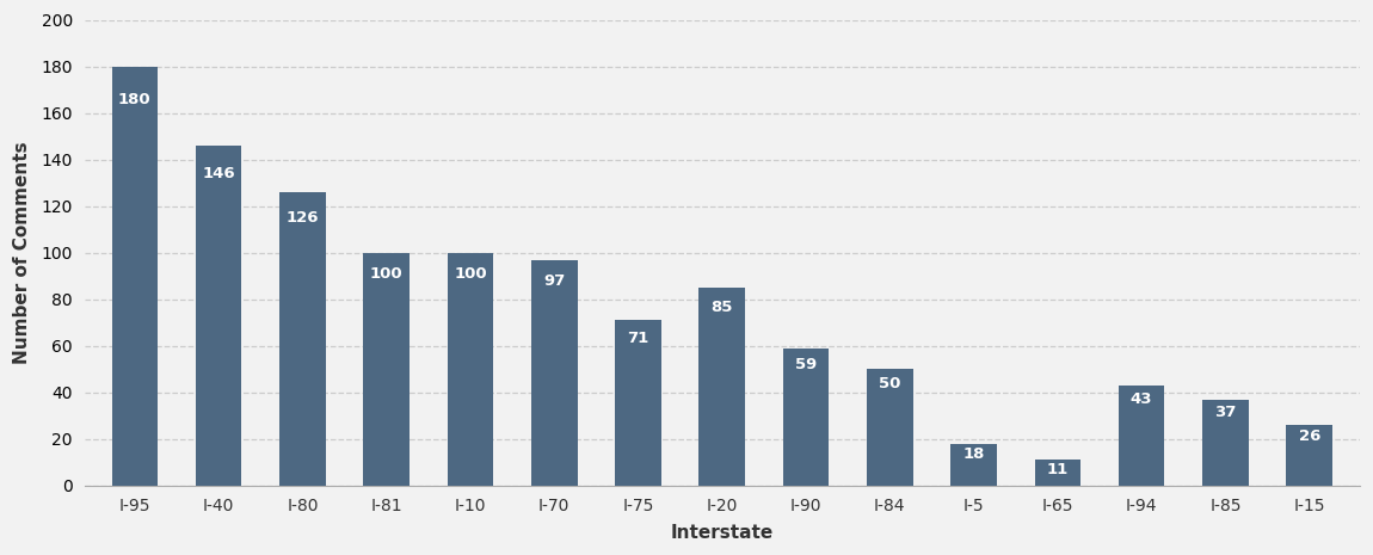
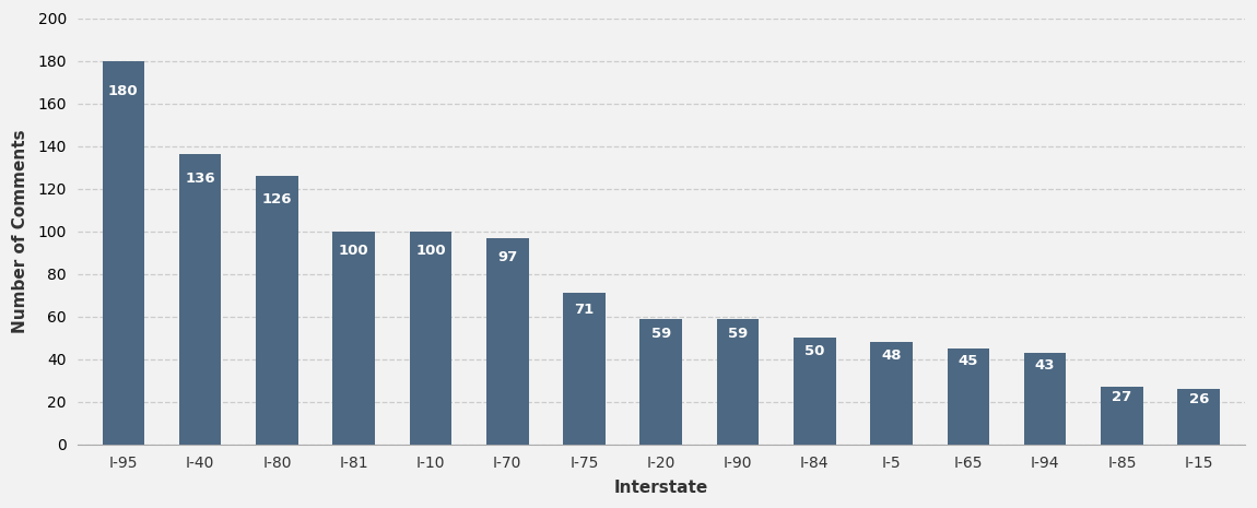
I-40: 146 -> 136
I-20: 85 -> 59
I-5: 18 -> 48
I-65: 11 -> 45
I-85: 37 -> 27
